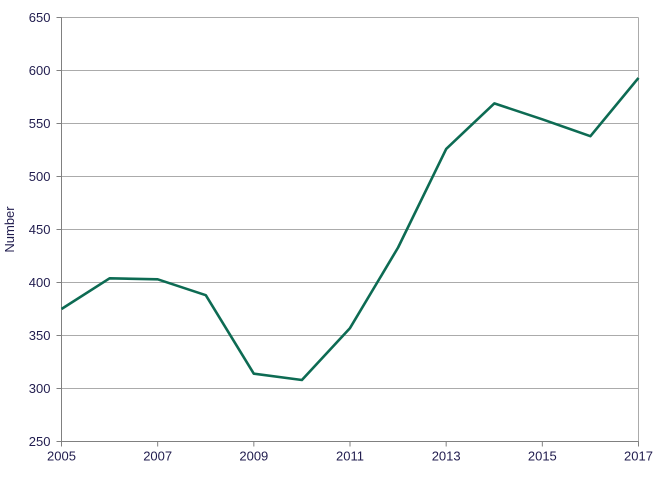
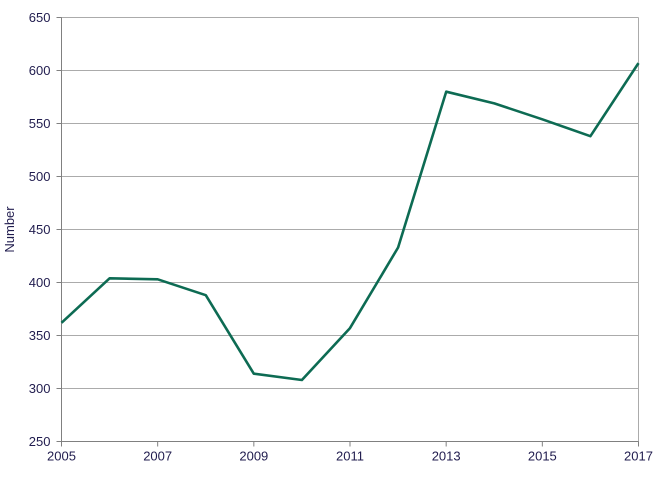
2005: 375 -> 362
2013: 526 -> 580
2017: 593 -> 607
